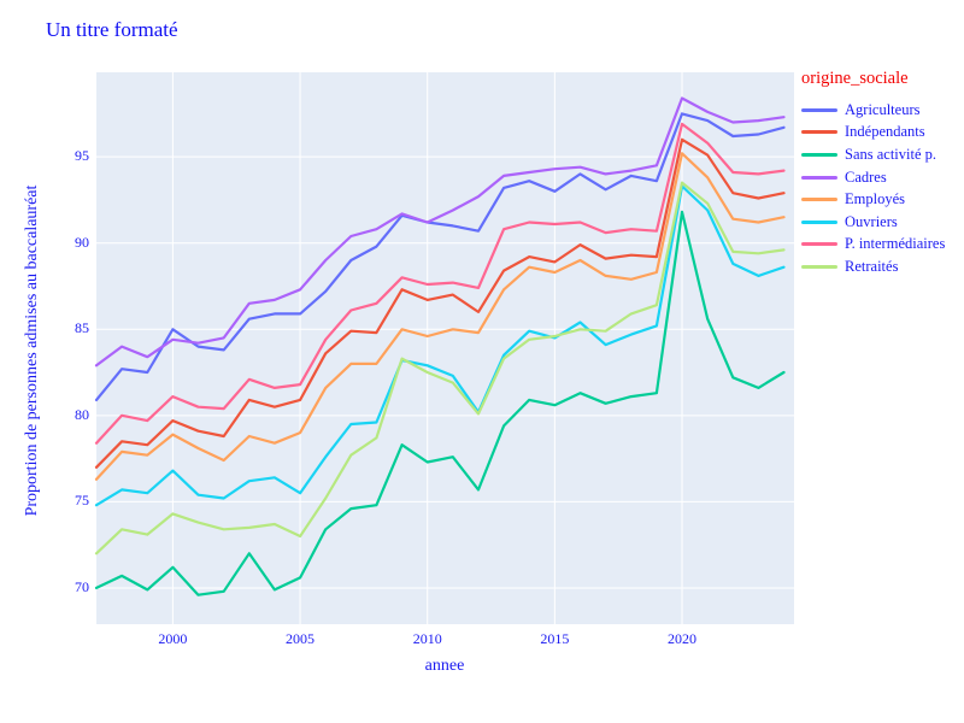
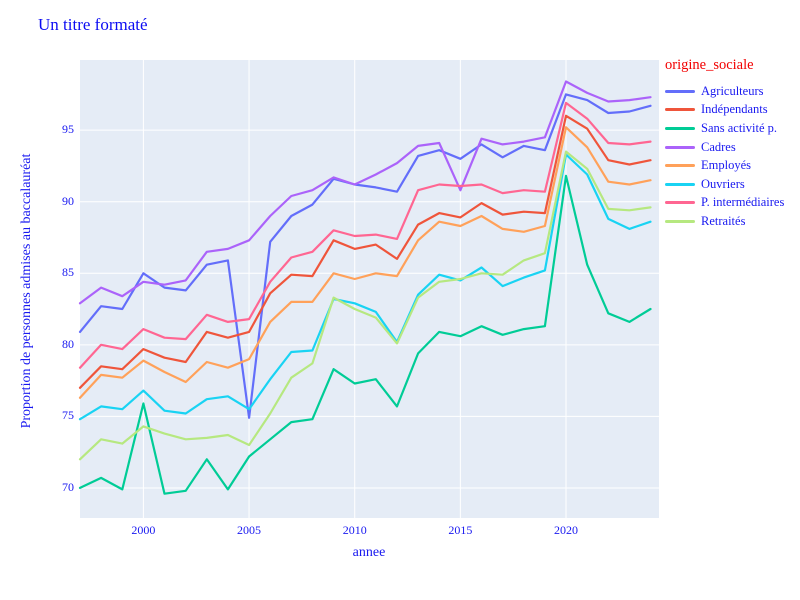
Sans activité p./2000: 71.2 -> 75.9
Agriculteurs/2005: 85.9 -> 74.9
Sans activité p./2005: 70.6 -> 72.2
Cadres/2015: 94.3 -> 90.8
